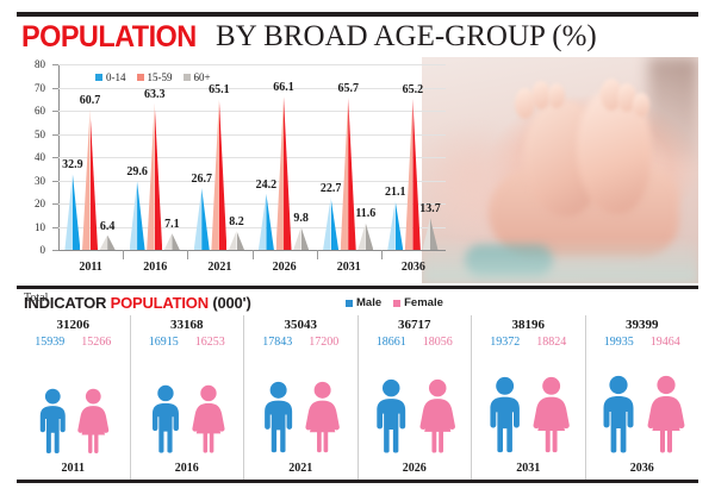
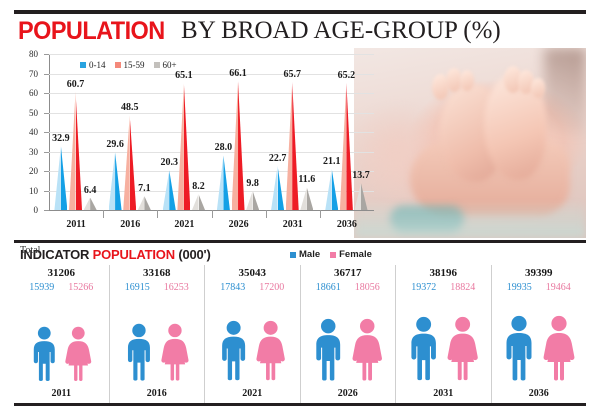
15-59/2016: 63.3 -> 48.5
0-14/2021: 26.7 -> 20.3
0-14/2026: 24.2 -> 28.0
